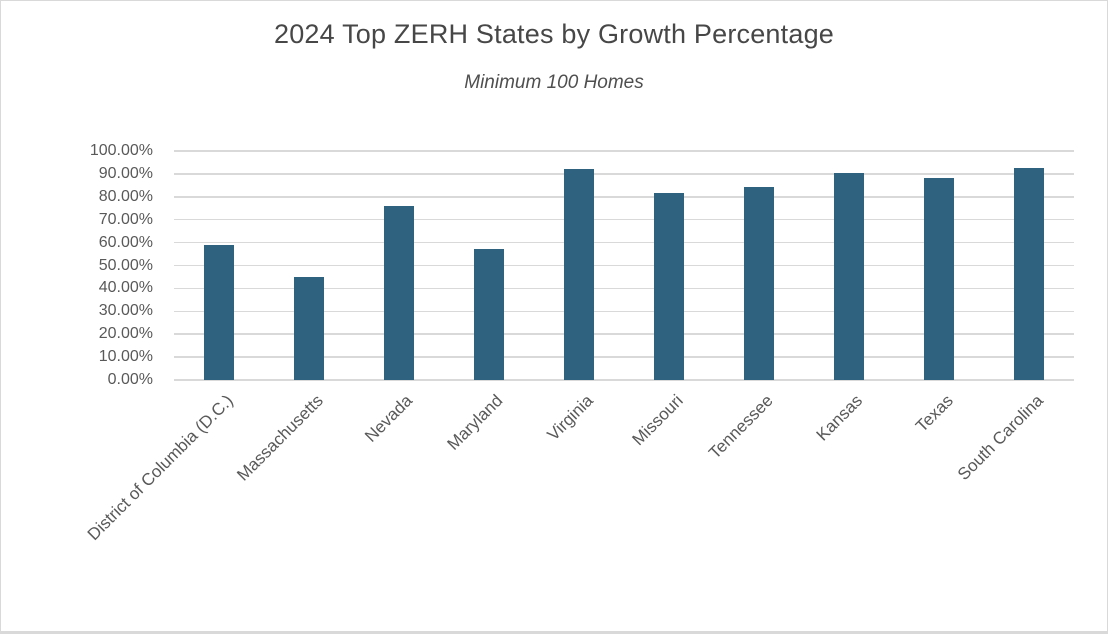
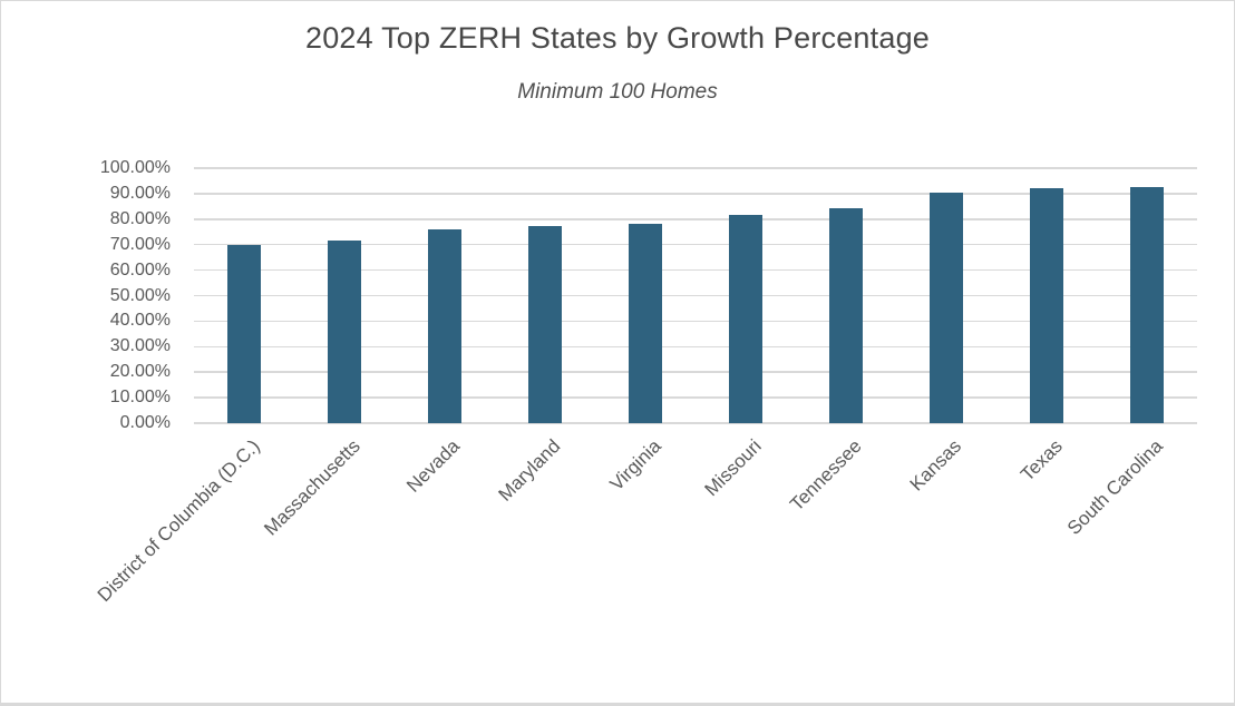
District of Columbia (D.C.): 59% -> 70%
Massachusetts: 45% -> 72%
Maryland: 57% -> 78%
Virginia: 92% -> 78%
Texas: 88% -> 92%
